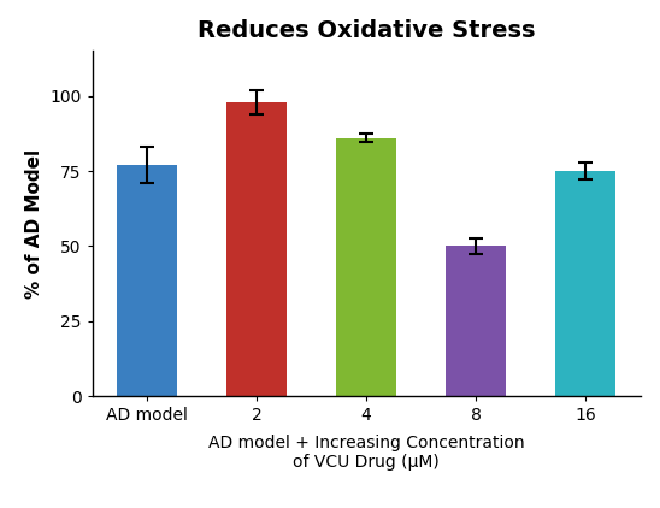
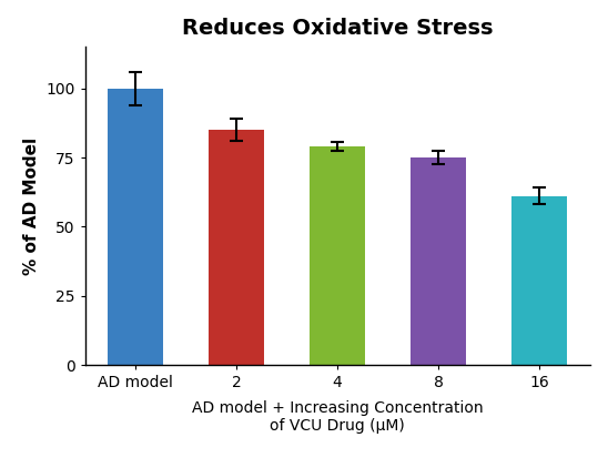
AD model: 77 -> 100
2: 98 -> 85
4: 86 -> 79
8: 50 -> 75
16: 75 -> 61
